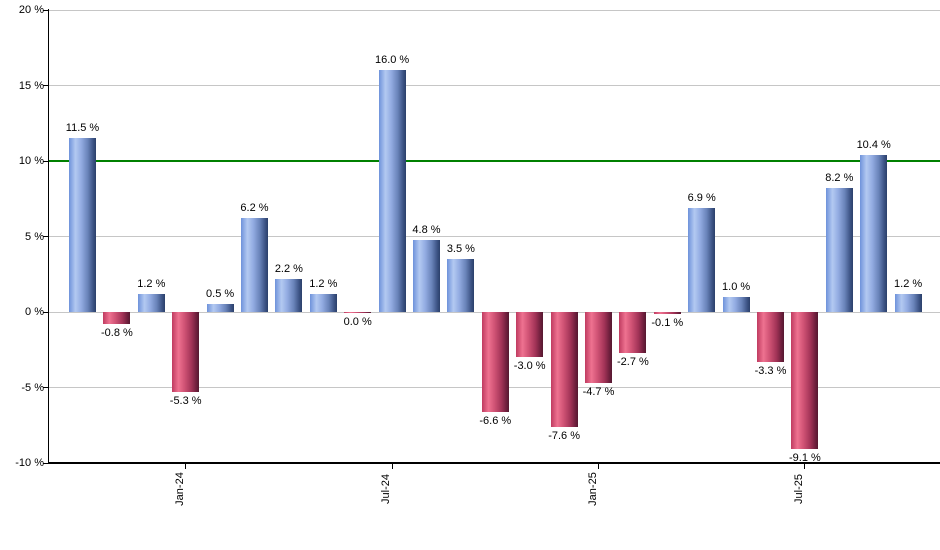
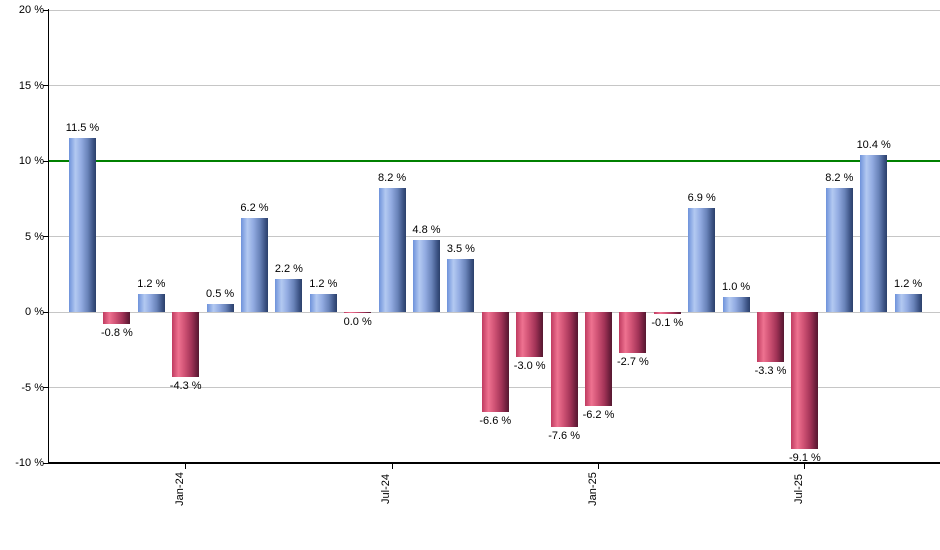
Jan-24: -5.3 -> -4.3
Jul-24: 16.0 -> 8.2
Jan-25: -4.7 -> -6.2
